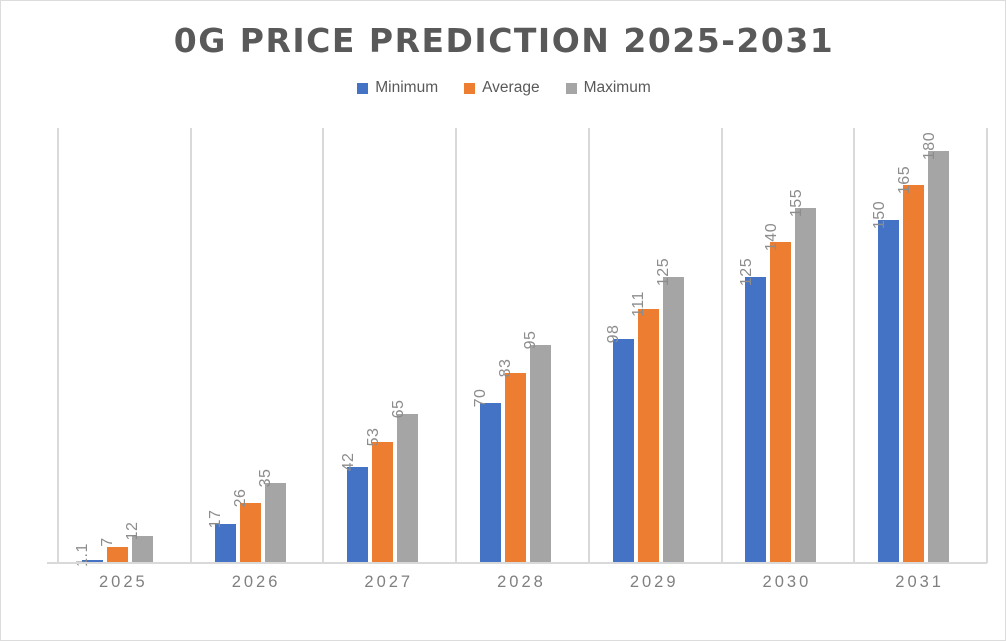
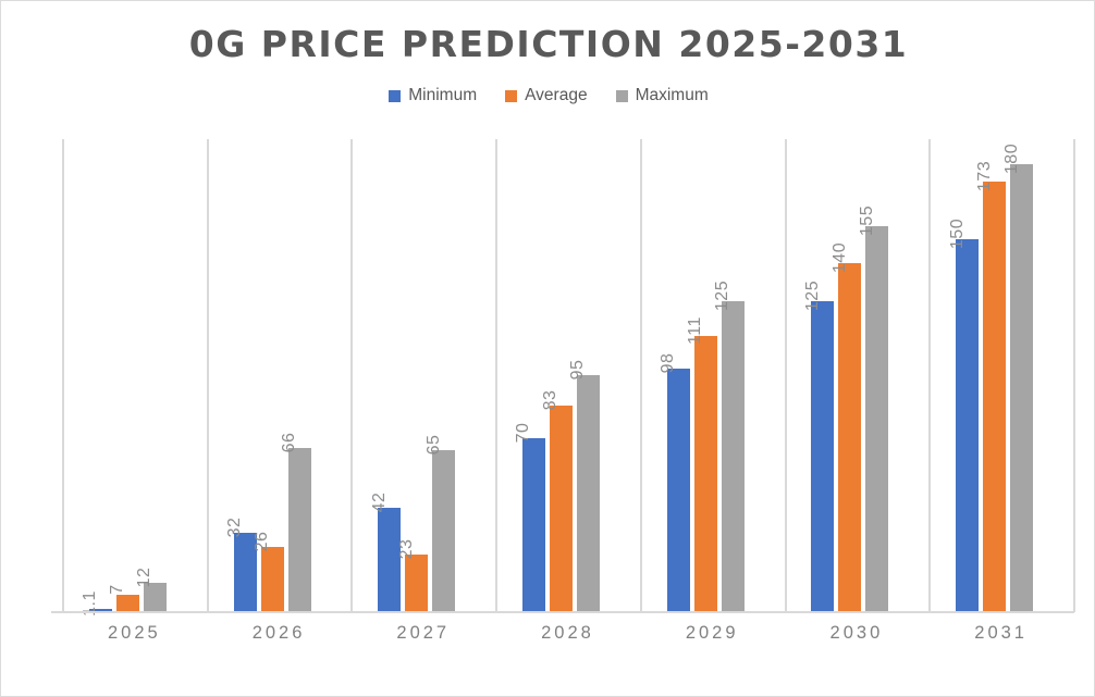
Minimum/2026: 17 -> 32
Maximum/2026: 35 -> 66
Average/2027: 53 -> 23
Average/2031: 165 -> 173
